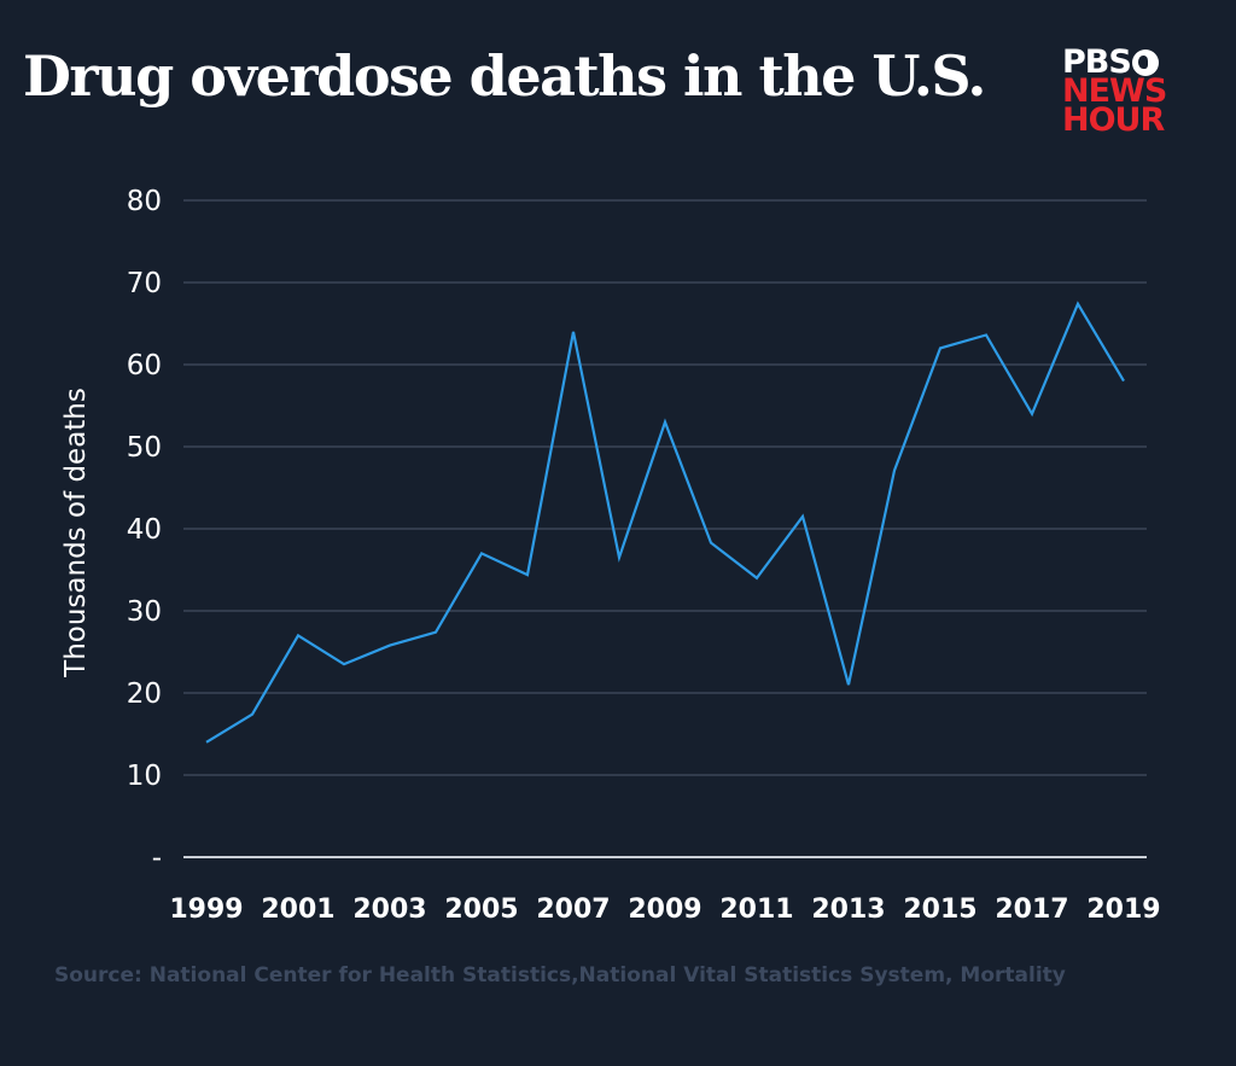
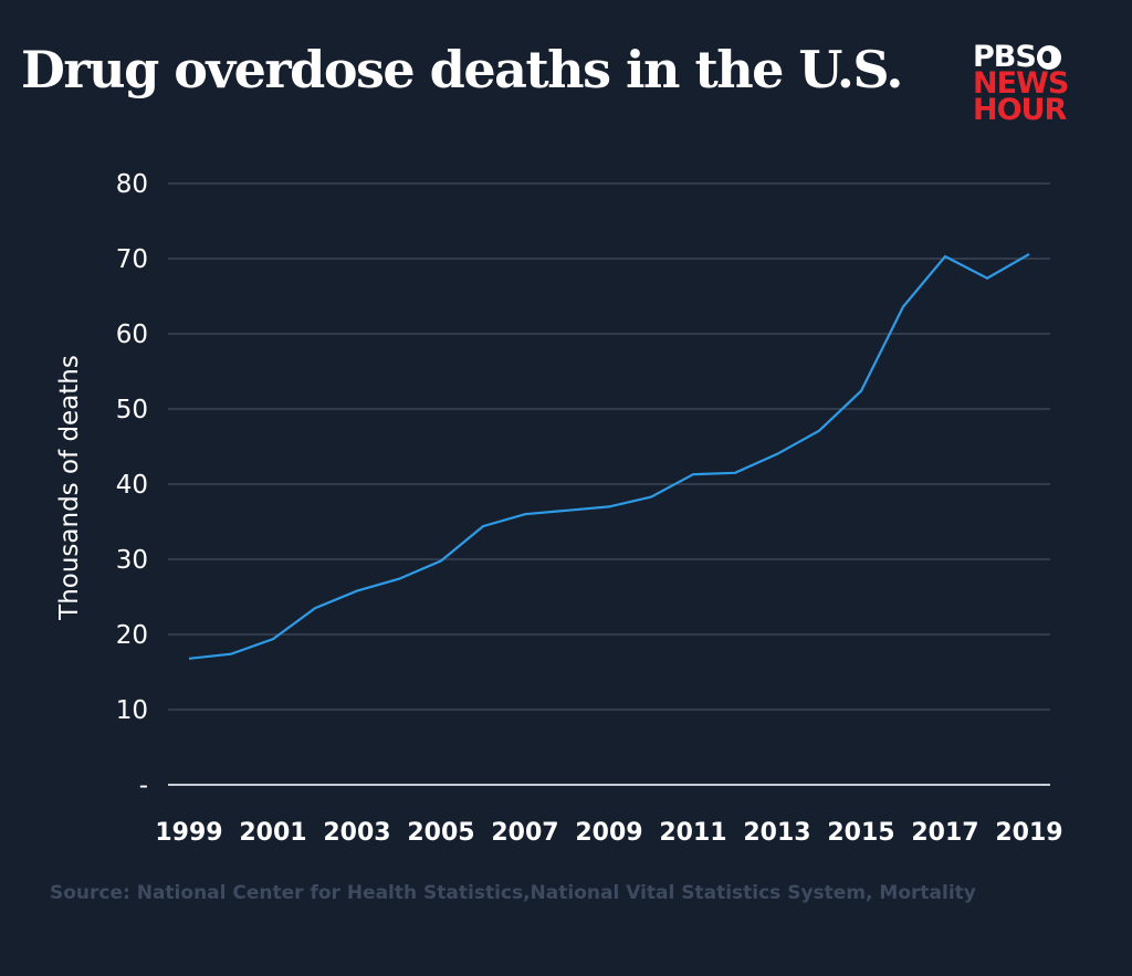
1999: 14 -> 17
2001: 27 -> 19
2005: 37 -> 30
2007: 64 -> 36
2009: 53 -> 37
2011: 34 -> 41
2013: 21 -> 44
2015: 62 -> 52
2017: 54 -> 70
2019: 58 -> 71
